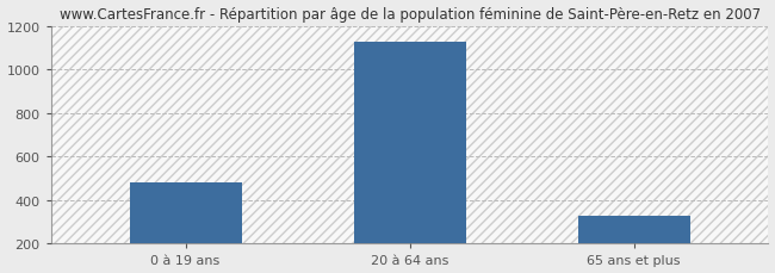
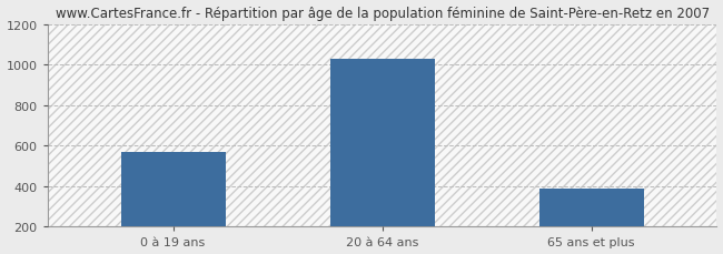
0 à 19 ans: 480 -> 570
20 à 64 ans: 1120 -> 1030
65 ans et plus: 330 -> 390
